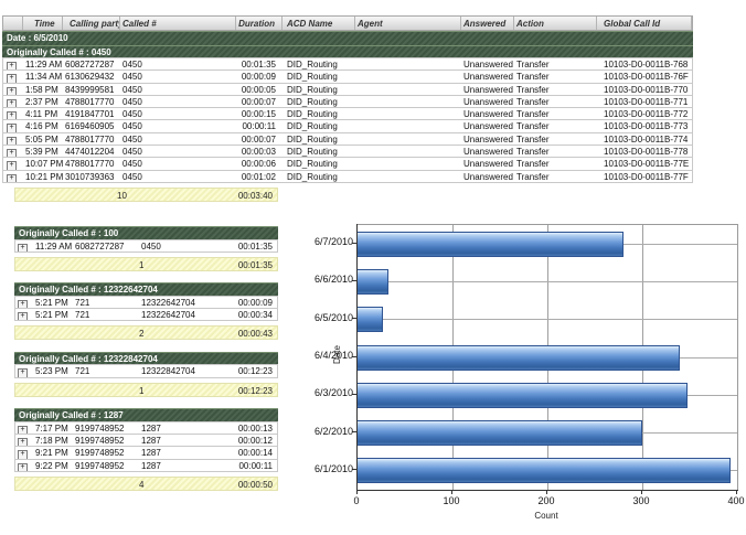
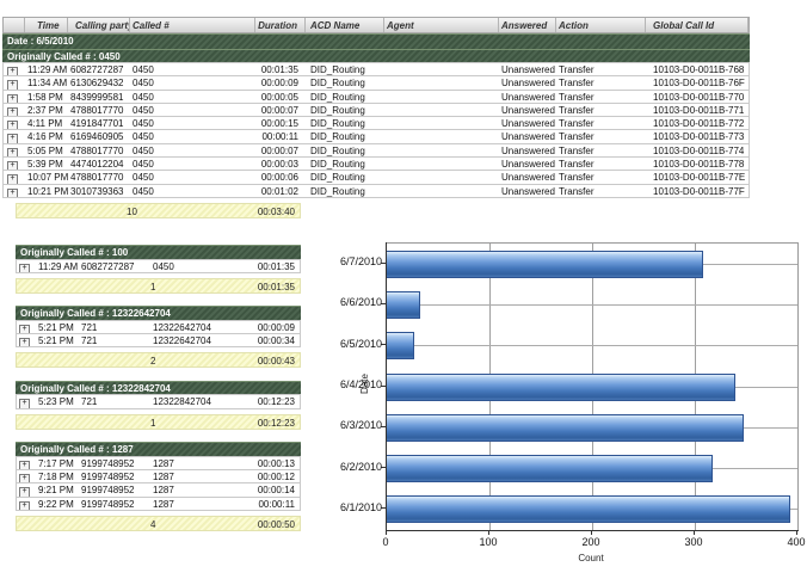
6/7/2010: 280 -> 310
6/2/2010: 300 -> 320
